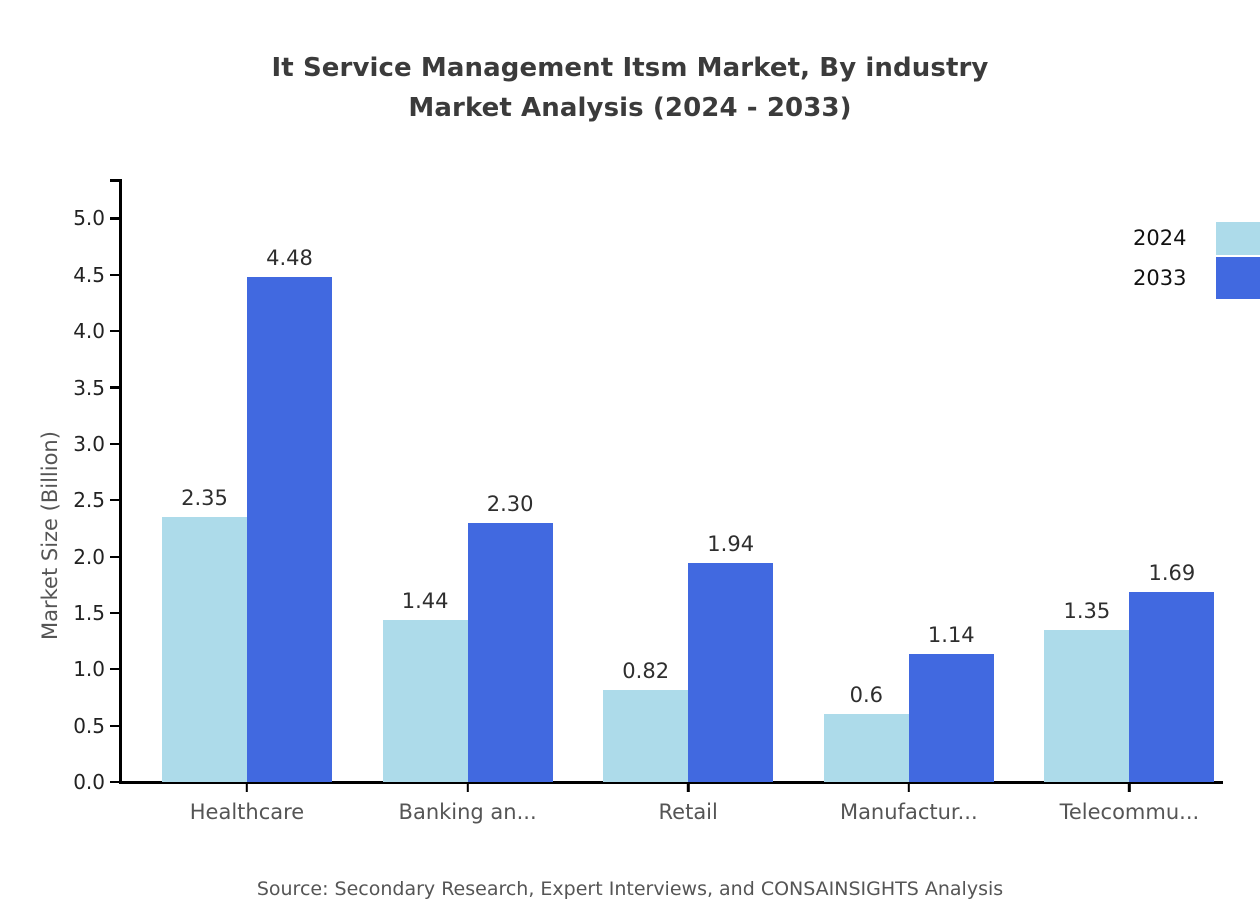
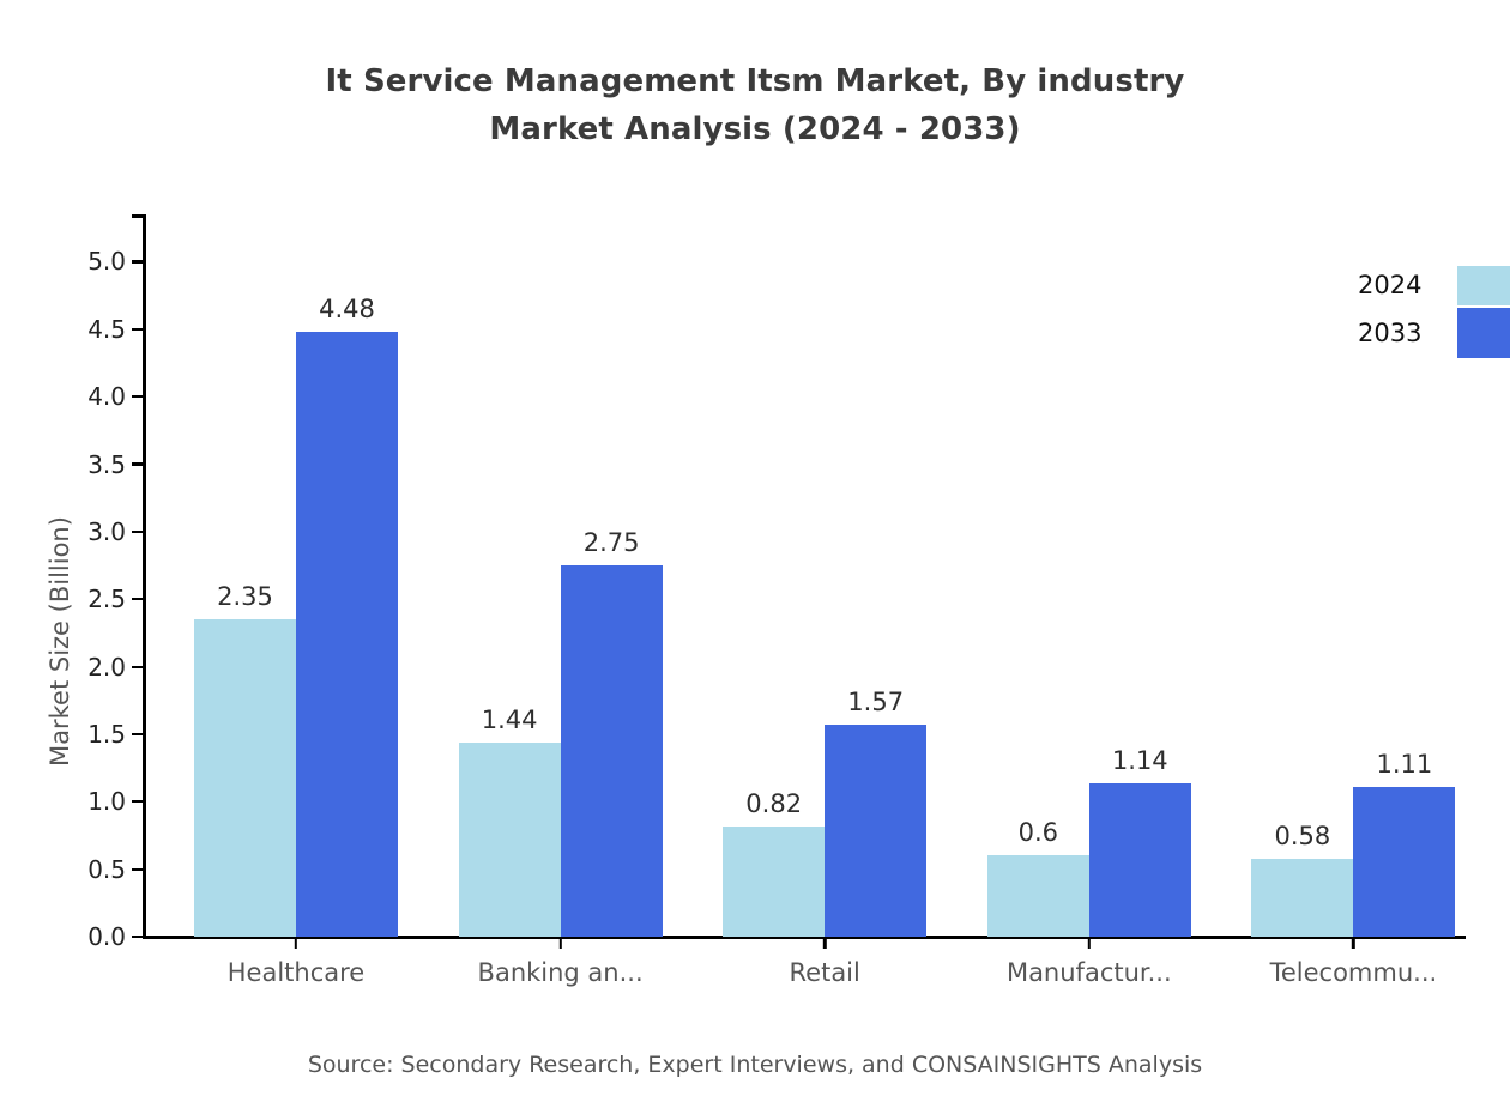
2033/Banking an...: 2.30 -> 2.75
2033/Retail: 1.94 -> 1.57
2024/Telecommu...: 1.35 -> 0.58
2033/Telecommu...: 1.69 -> 1.11
